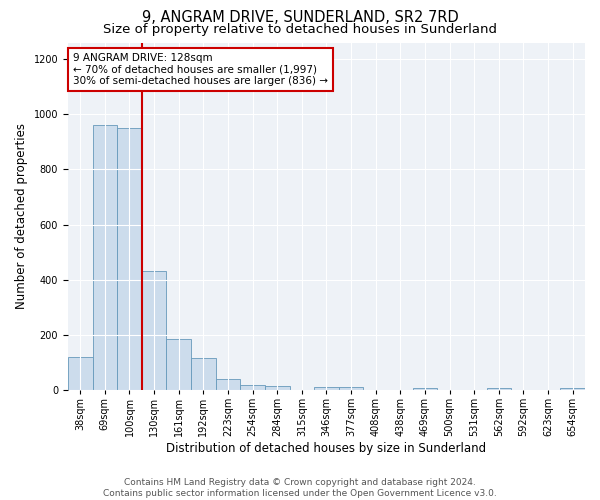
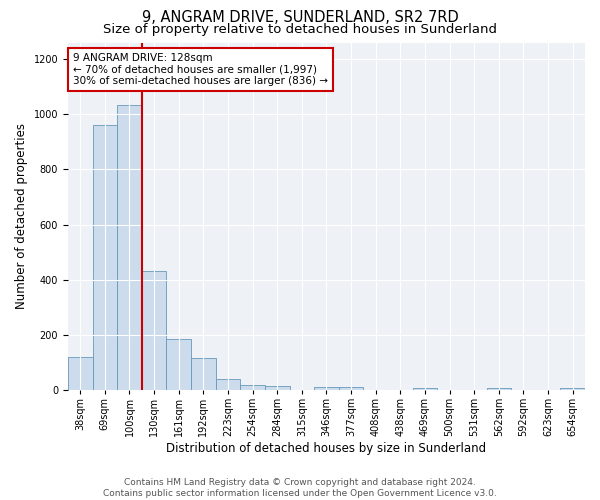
100sqm: 950 -> 1035
